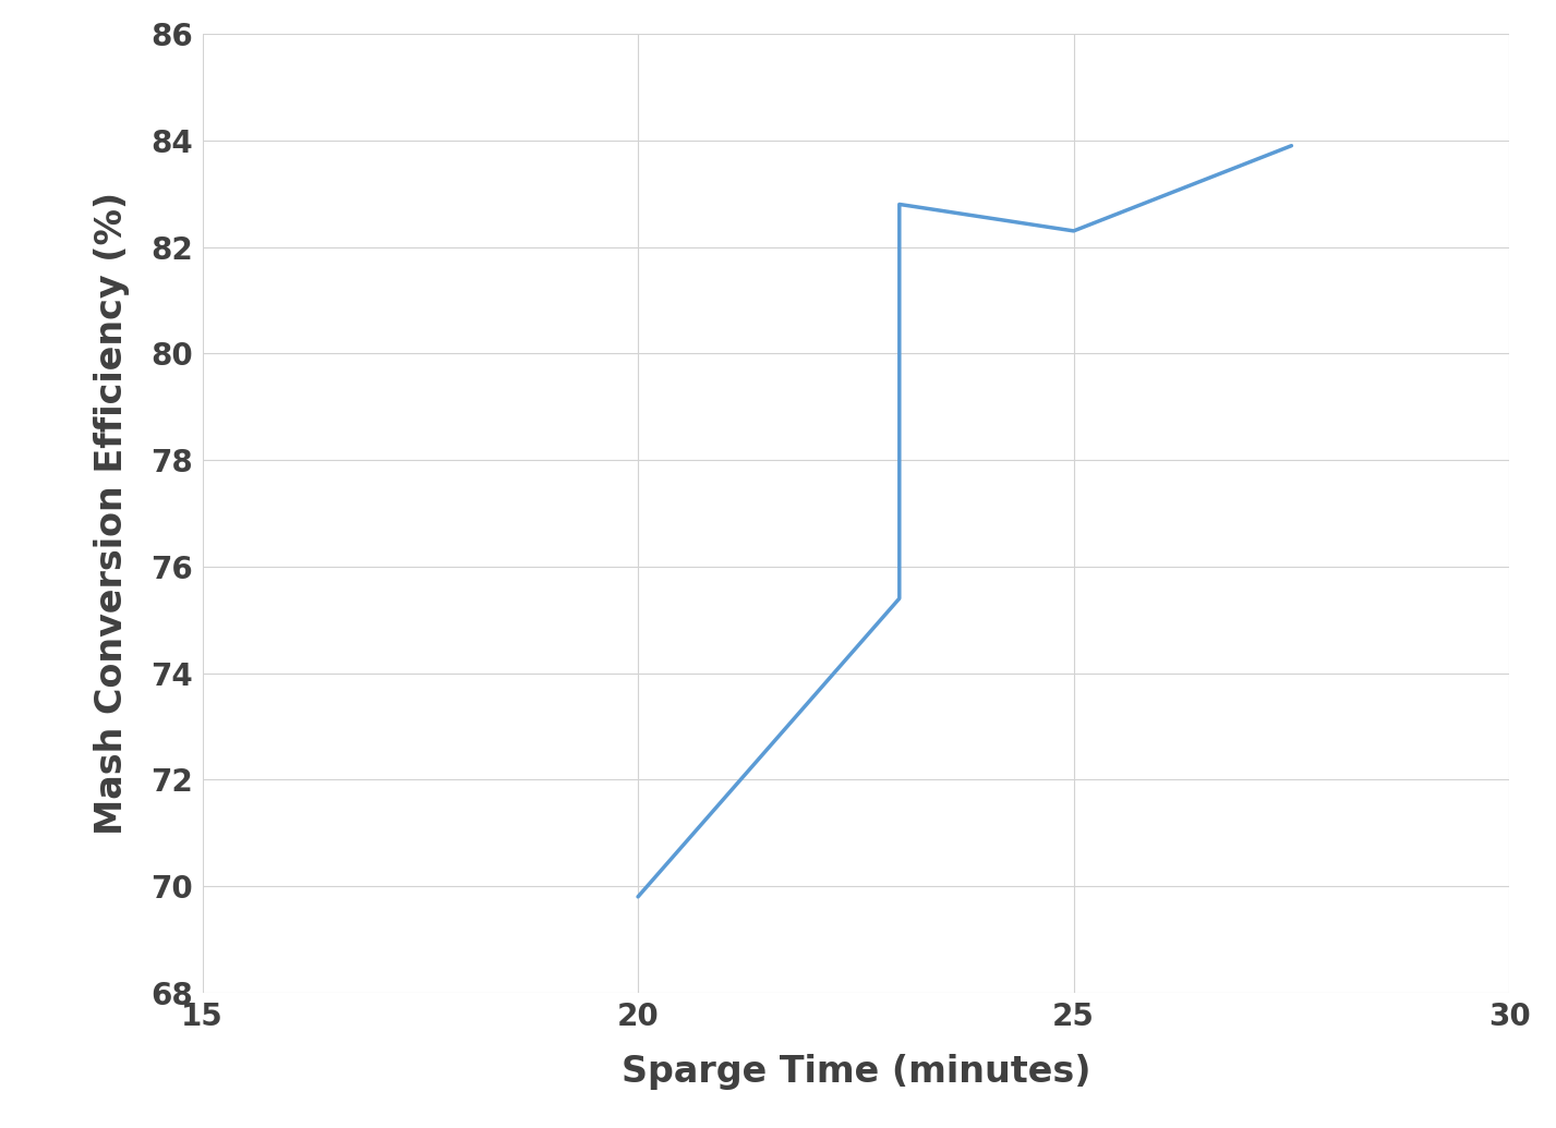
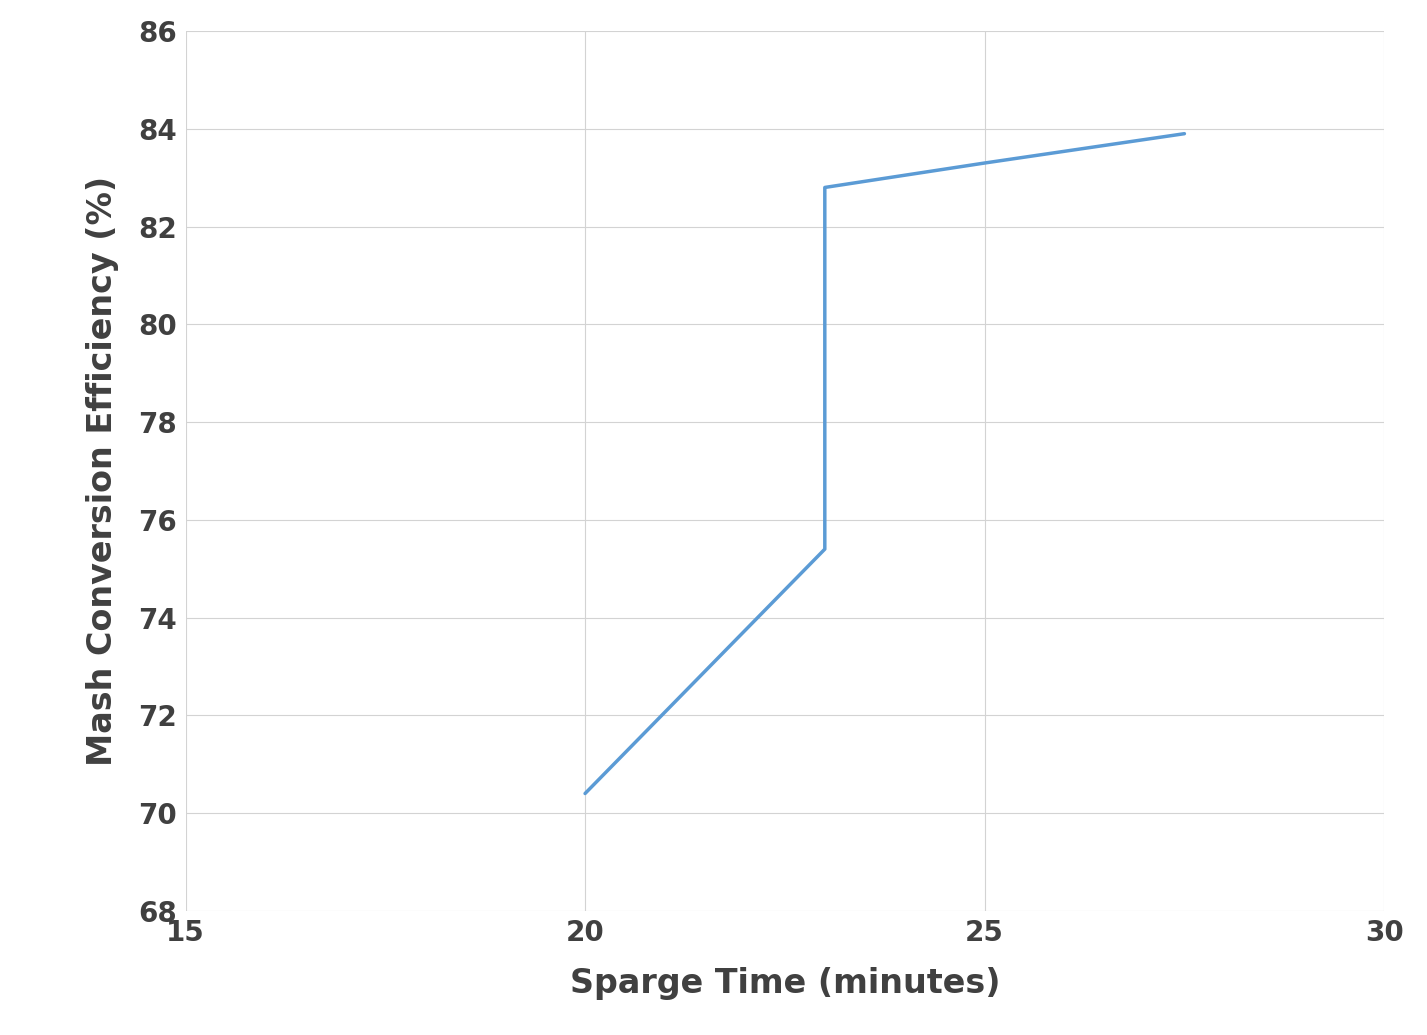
20: 69.8 -> 70.4
25: 82.3 -> 83.3
